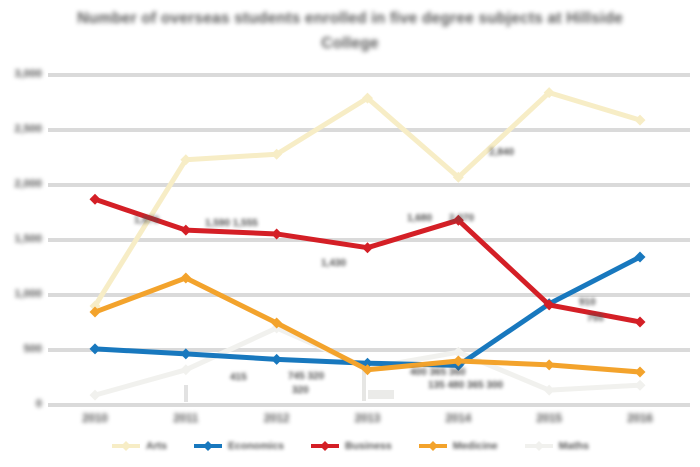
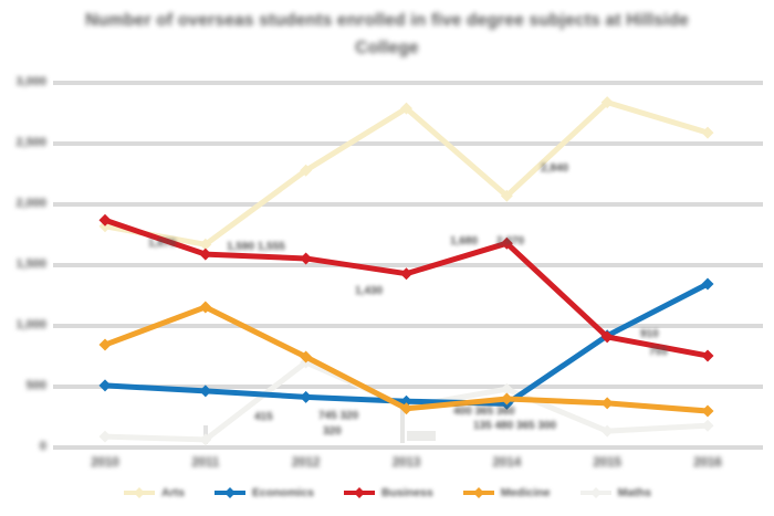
Arts/2010: 900 -> 1820
Arts/2011: 2230 -> 1670
Maths/2011: 320 -> 60
